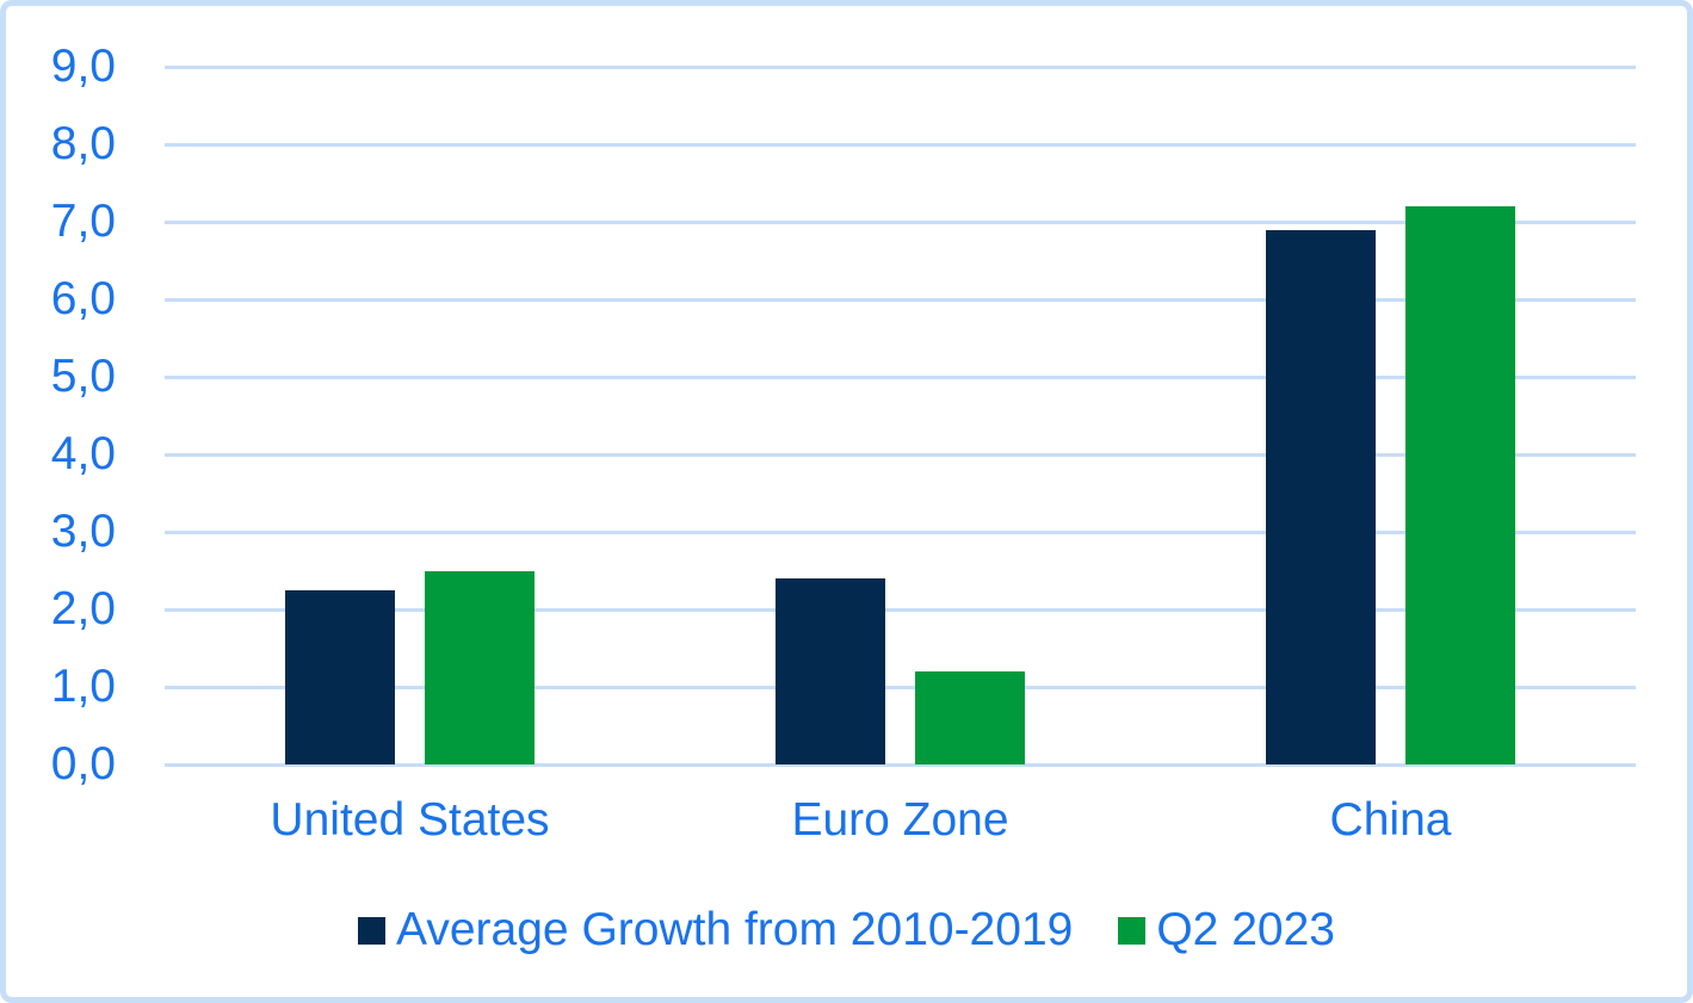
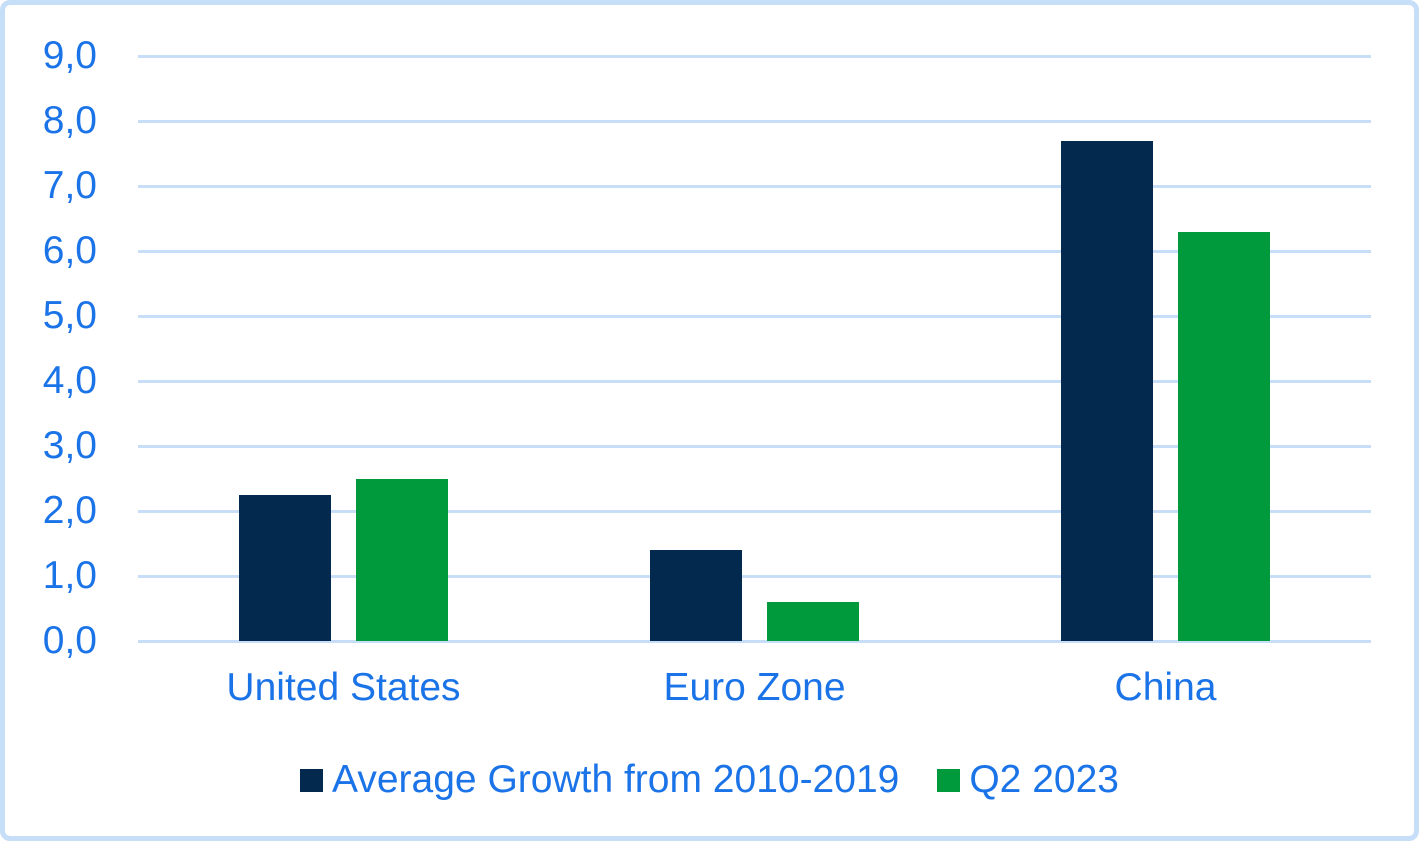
Average Growth from 2010-2019/Euro Zone: 2,4 -> 1,4
Q2 2023/Euro Zone: 1,2 -> 0,6
Average Growth from 2010-2019/China: 6,9 -> 7,7
Q2 2023/China: 7,2 -> 6,3
